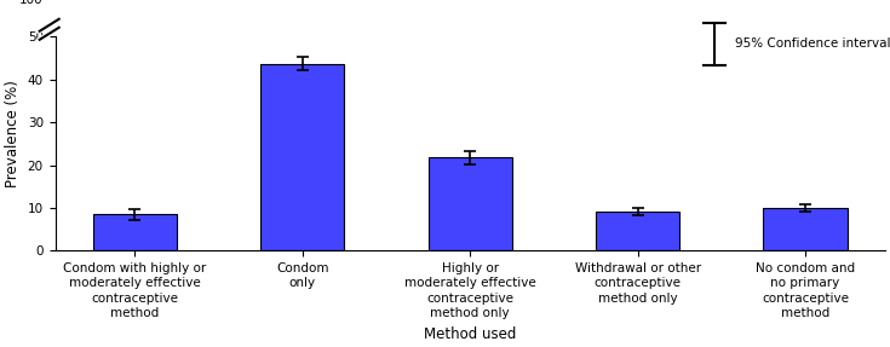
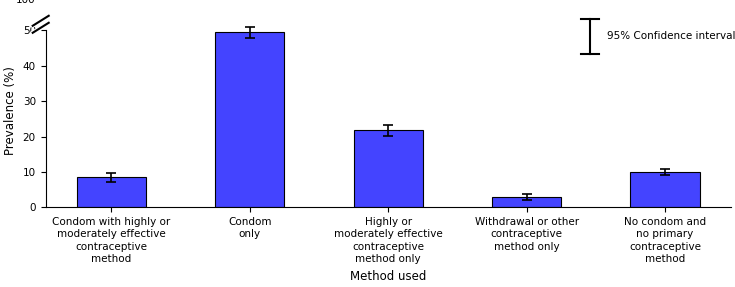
Condom only: 43.7 -> 49.5
Withdrawal or other contraceptive method only: 9.2 -> 3.0
